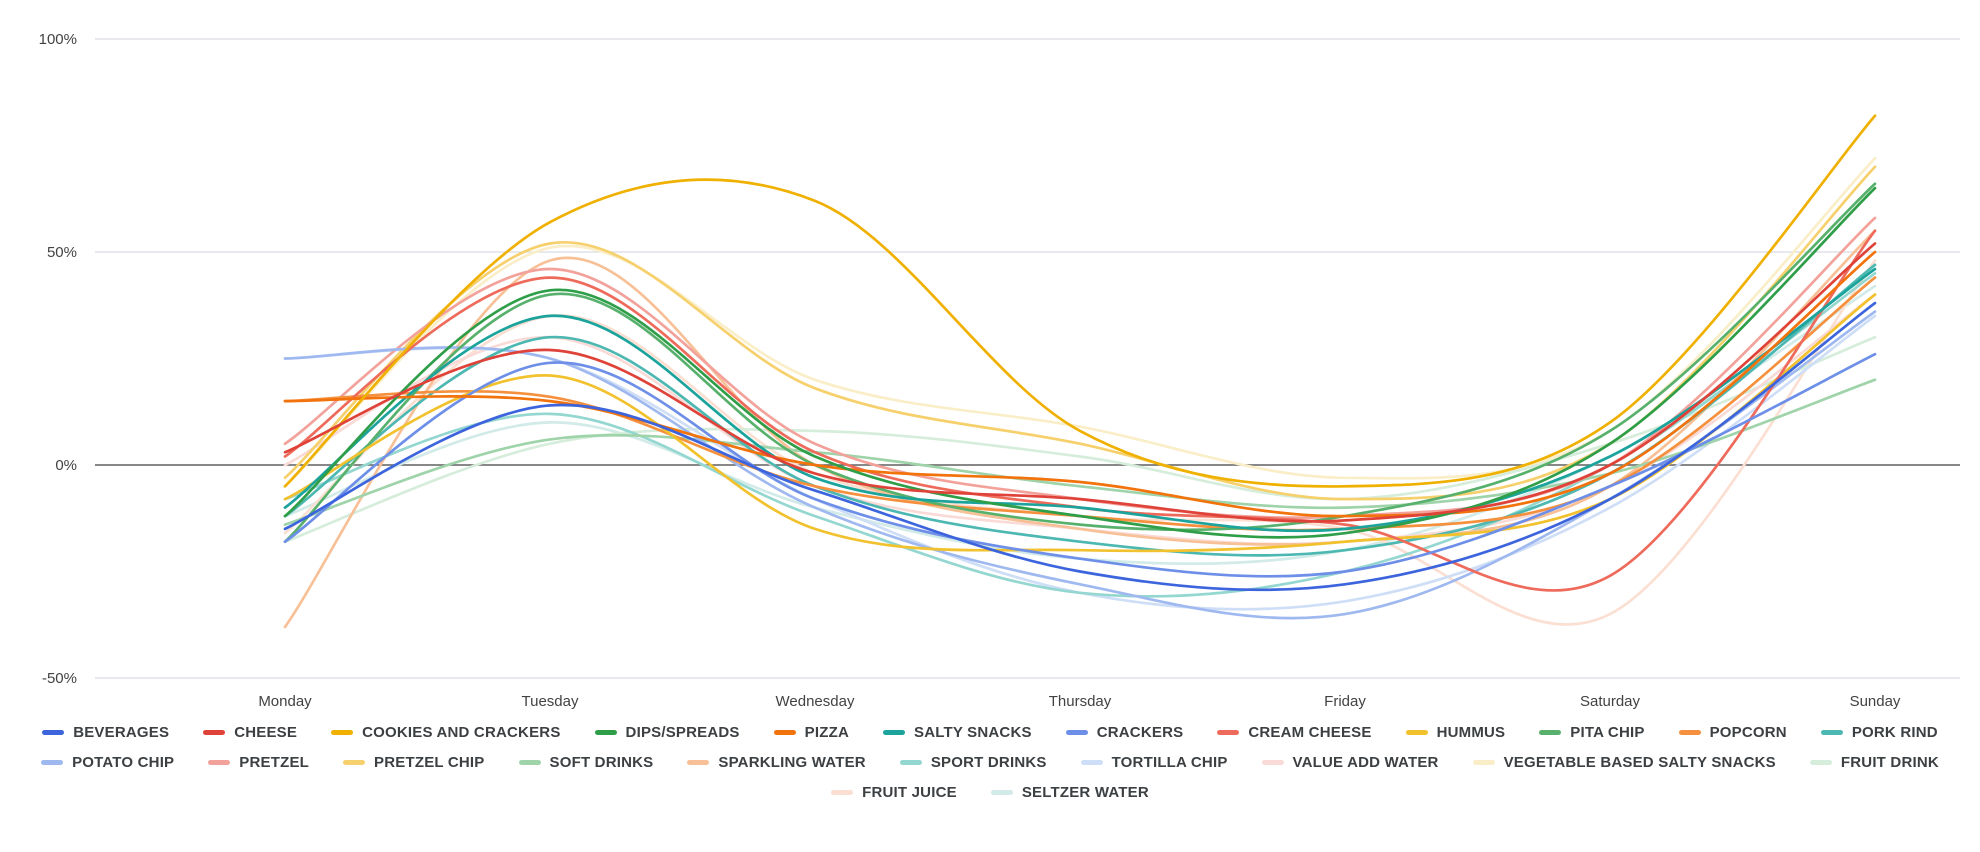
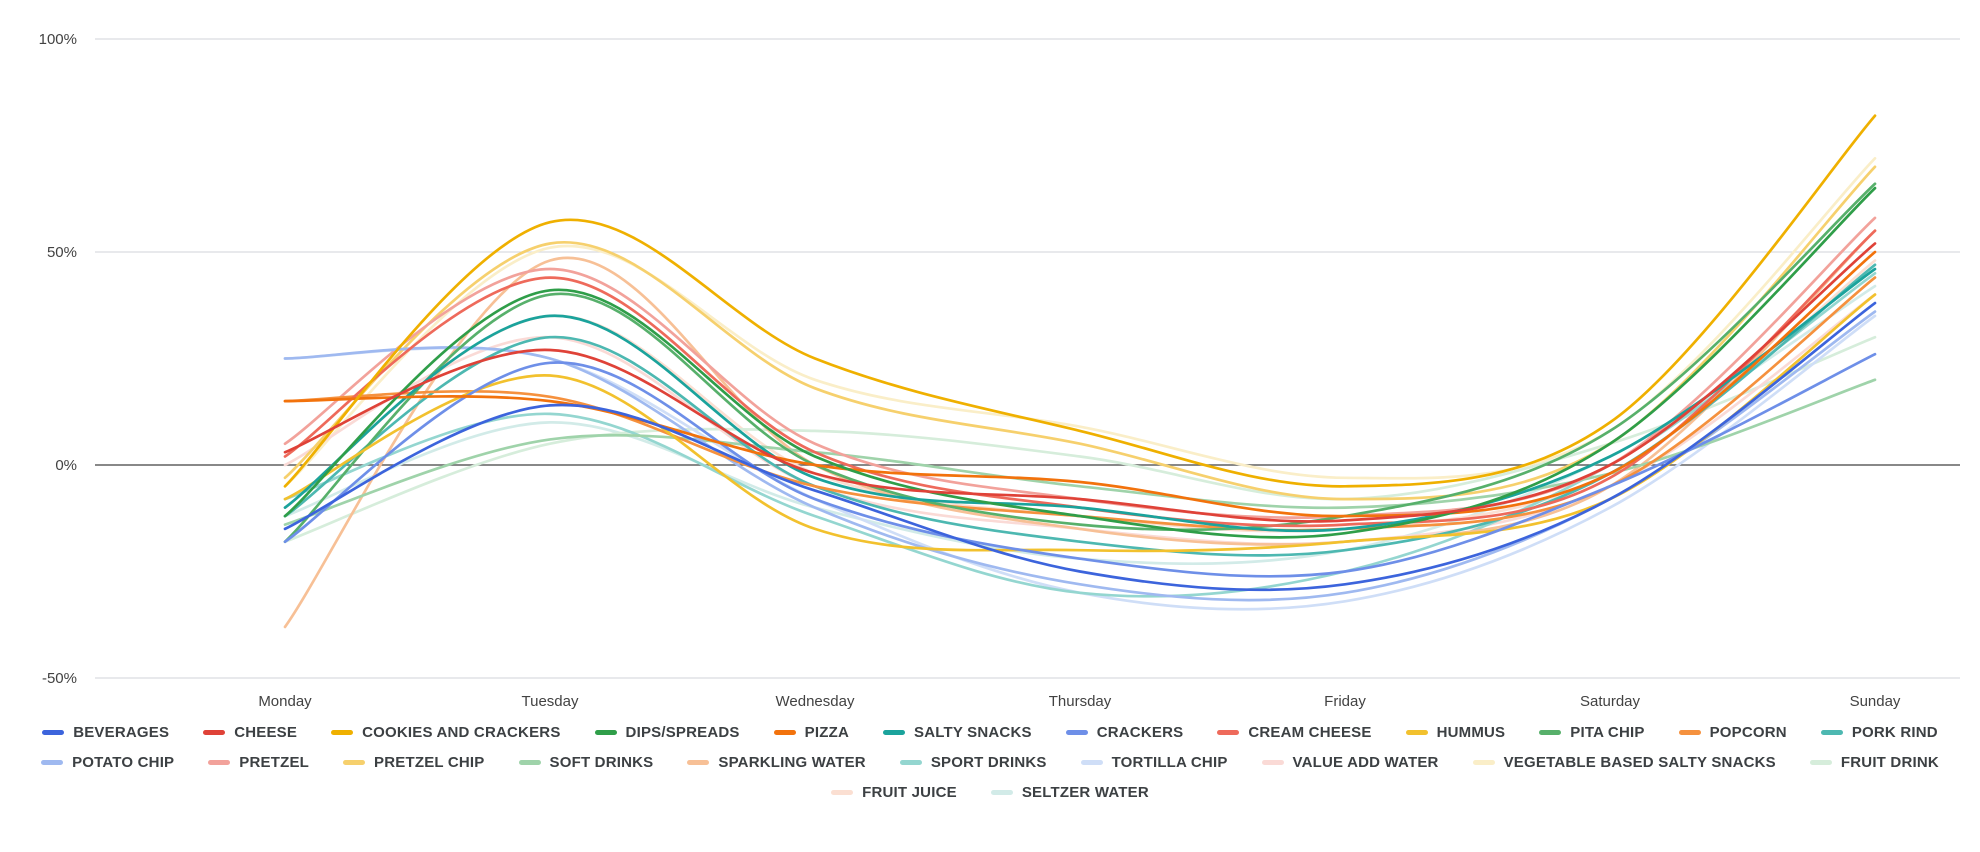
FRUIT JUICE/Monday: -16% -> -10%
COOKIES AND CRACKERS/Wednesday: 62% -> 25%
POTATO CHIP/Friday: -35% -> -30%
CREAM CHEESE/Saturday: -26% -> -3%
FRUIT JUICE/Saturday: -35% -> -2%
